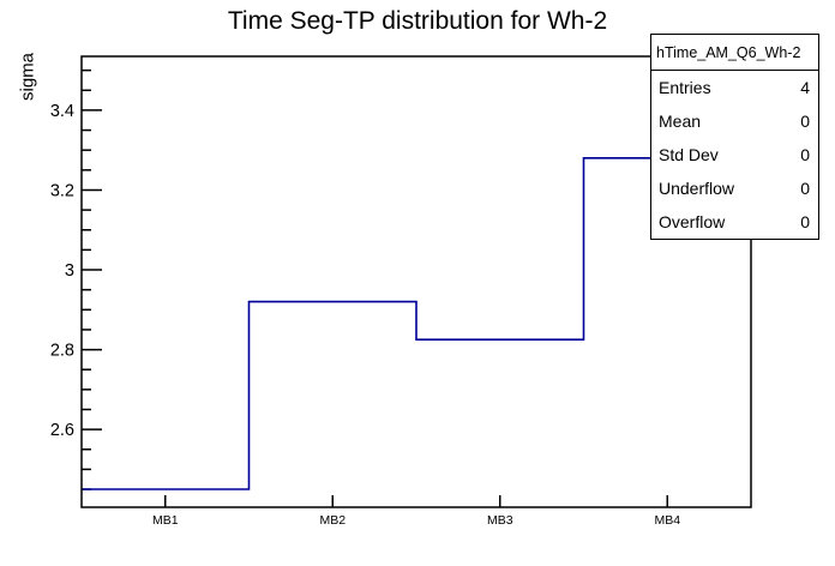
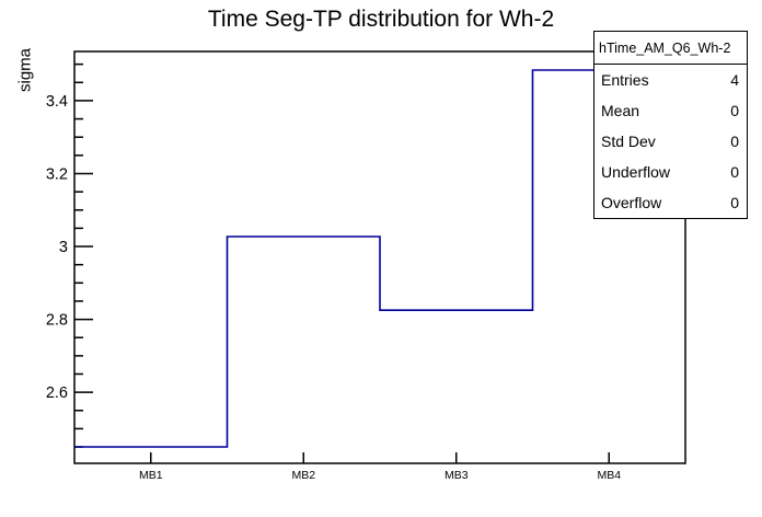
MB2: 2.92 -> 3.03
MB4: 3.28 -> 3.48
